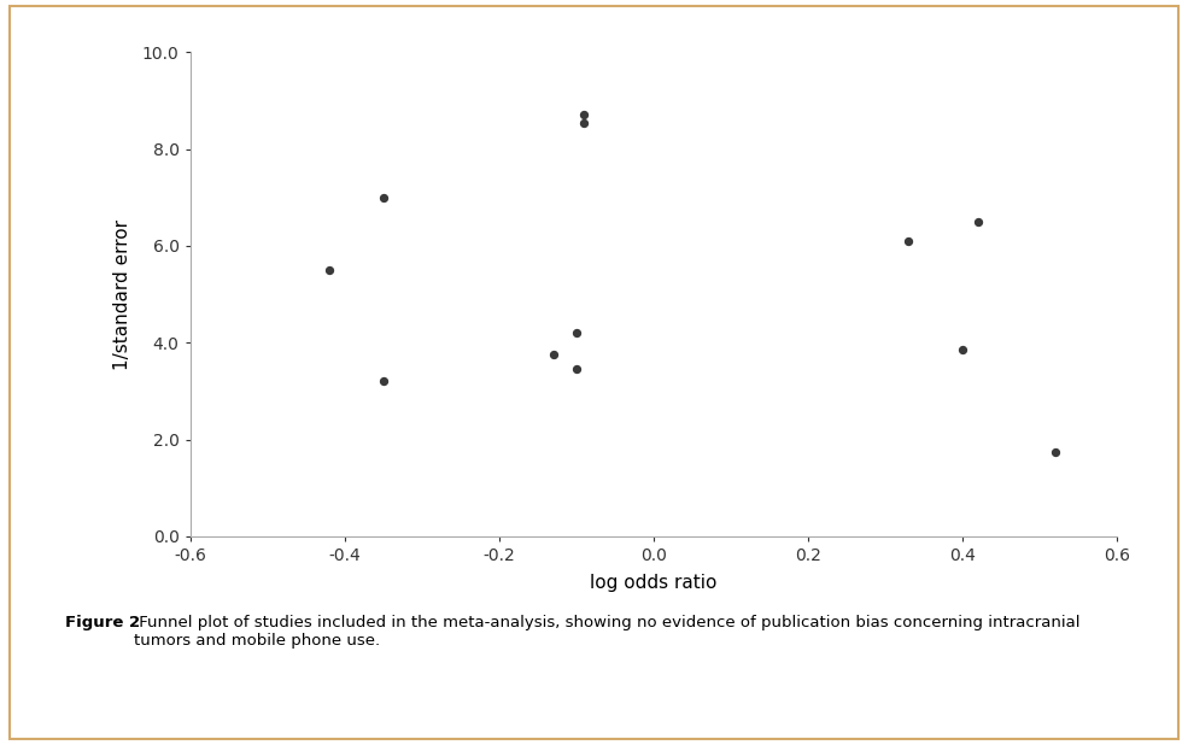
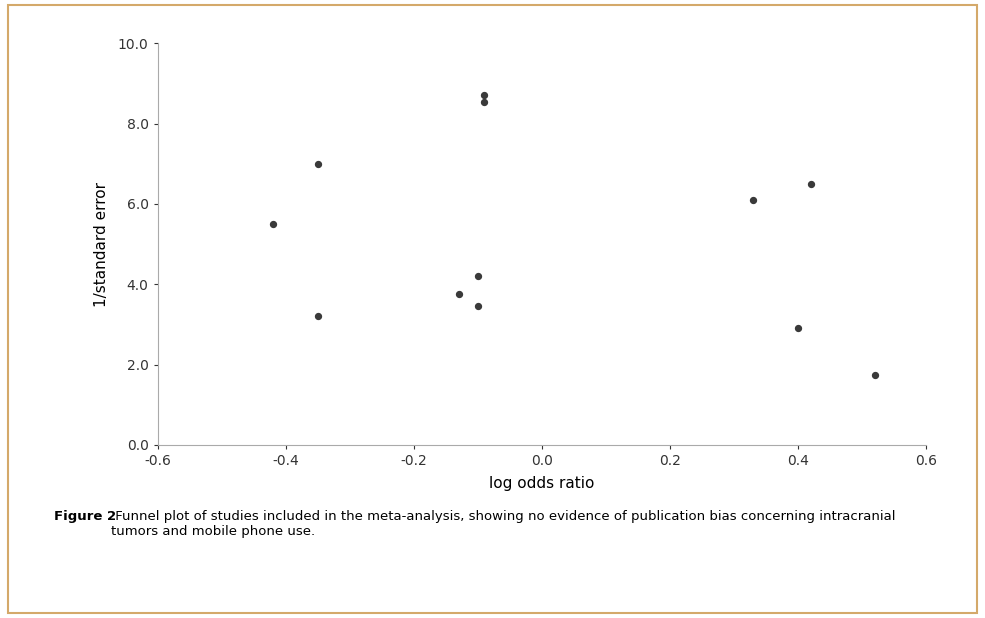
0.4: 3.85 -> 2.90
